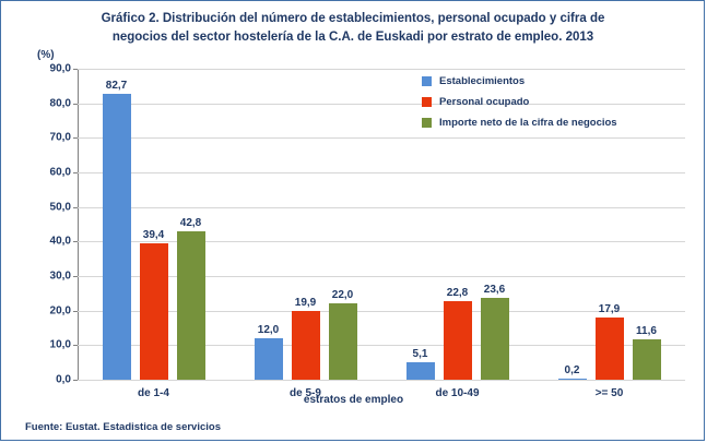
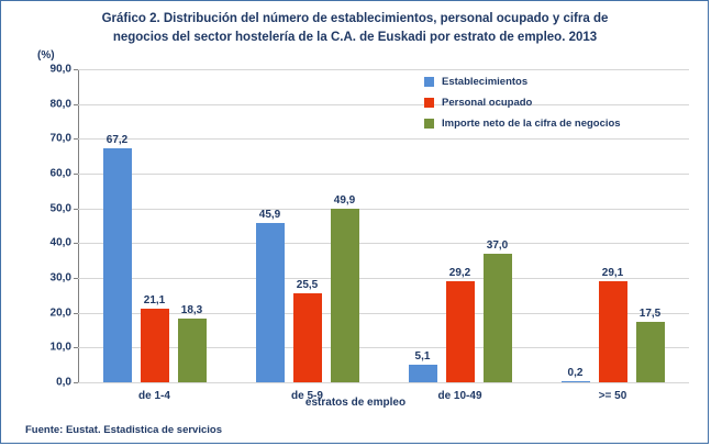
Establecimientos/de 1-4: 82,7 -> 67,2
Personal ocupado/de 1-4: 39,4 -> 21,1
Importe neto de la cifra de negocios/de 1-4: 42,8 -> 18,3
Establecimientos/de 5-9: 12,0 -> 45,9
Personal ocupado/de 5-9: 19,9 -> 25,5
Importe neto de la cifra de negocios/de 5-9: 22,0 -> 49,9
Personal ocupado/de 10-49: 22,8 -> 29,2
Importe neto de la cifra de negocios/de 10-49: 23,6 -> 37,0
Personal ocupado/>= 50: 17,9 -> 29,1
Importe neto de la cifra de negocios/>= 50: 11,6 -> 17,5
